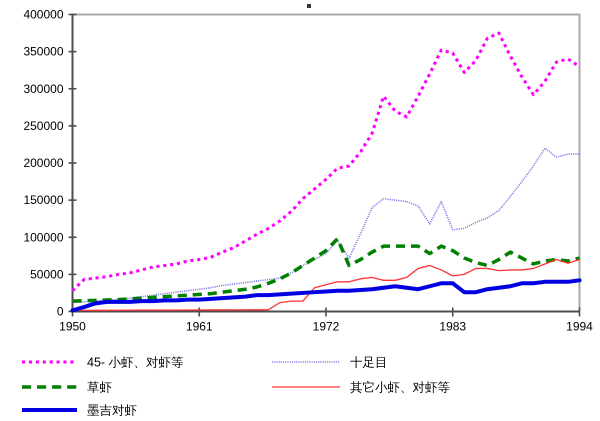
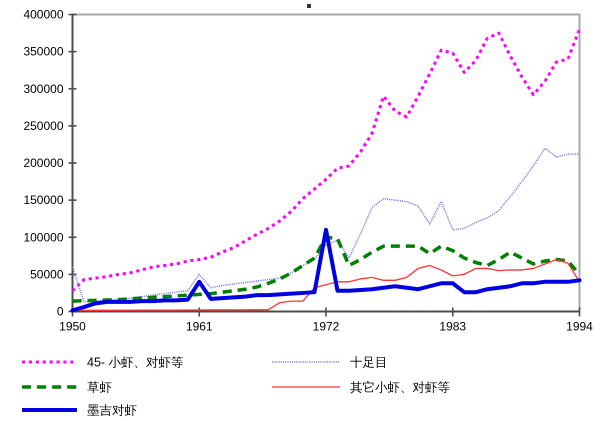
十足目/1950: 10000 -> 60000
十足目/1961: 30000 -> 50000
墨吉对虾/1961: 20000 -> 40000
十足目/1972: 80000 -> 90000
草虾/1972: 80000 -> 100000
墨吉对虾/1972: 30000 -> 110000
45- 小虾、对虾等/1994: 330000 -> 380000
草虾/1994: 70000 -> 50000
其它小虾、对虾等/1994: 70000 -> 40000
